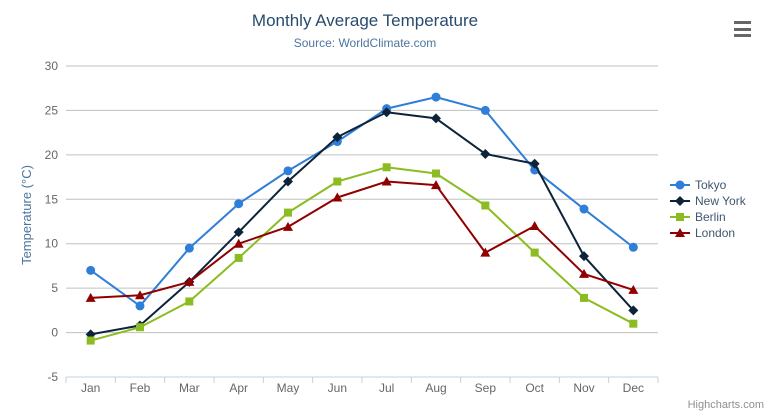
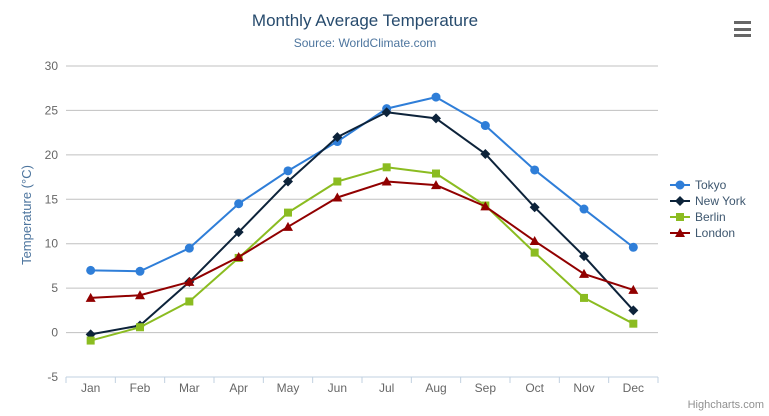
Tokyo/Feb: 3 -> 7
London/Apr: 10 -> 8
Tokyo/Sep: 25 -> 23
London/Sep: 9 -> 14
New York/Oct: 19 -> 14
London/Oct: 12 -> 10
